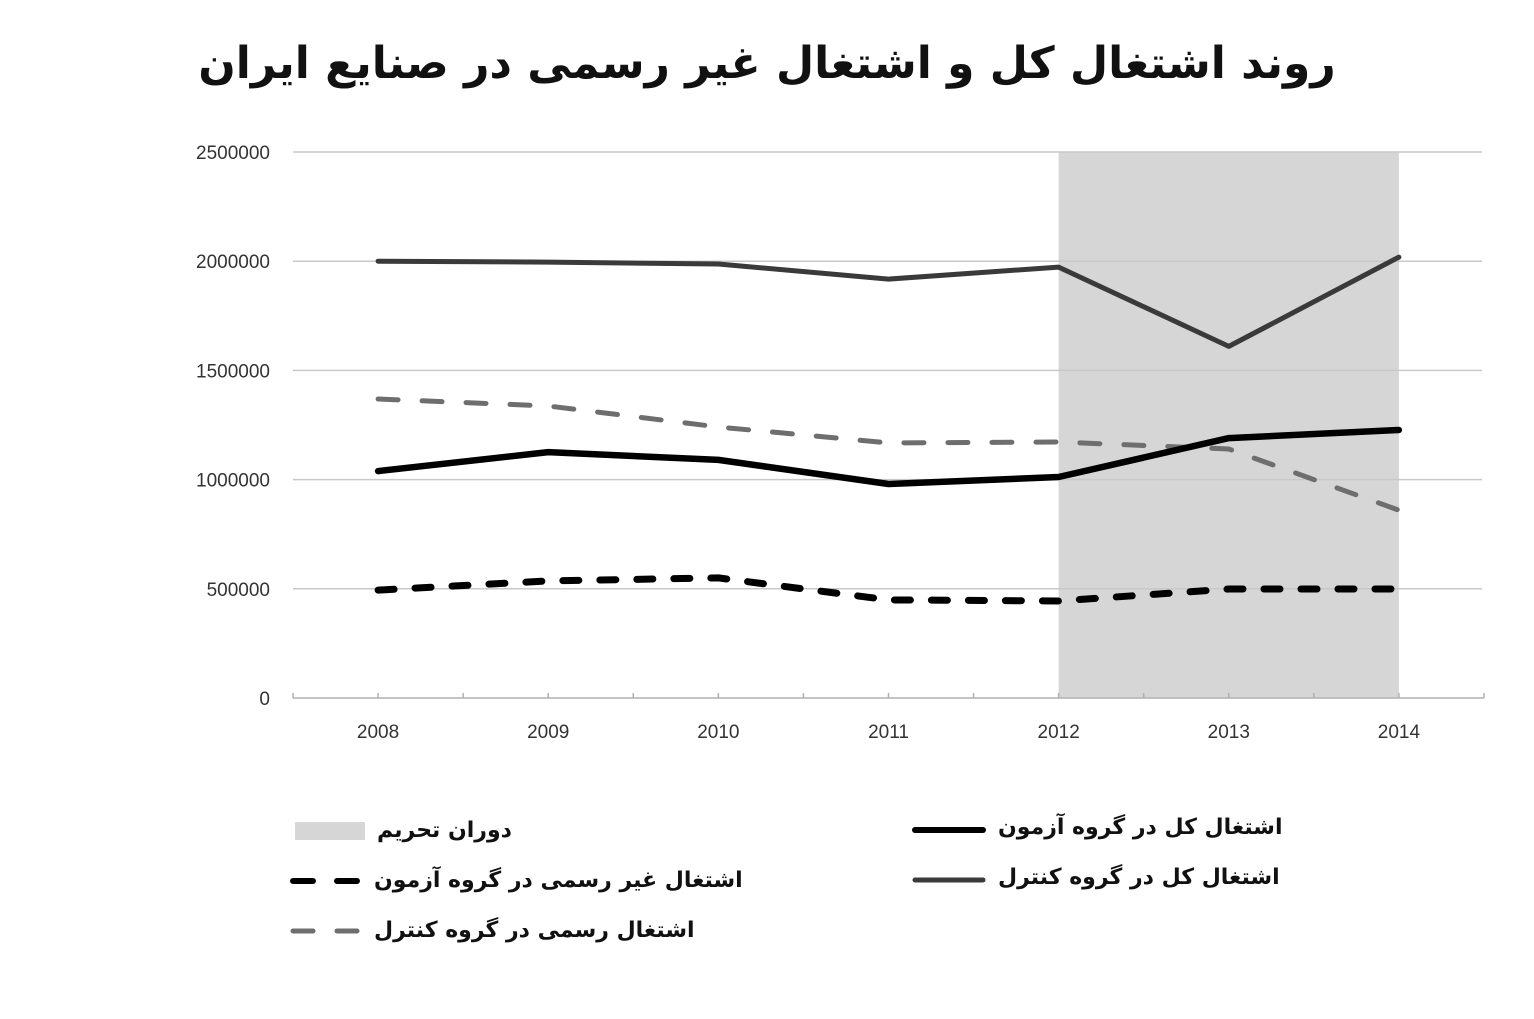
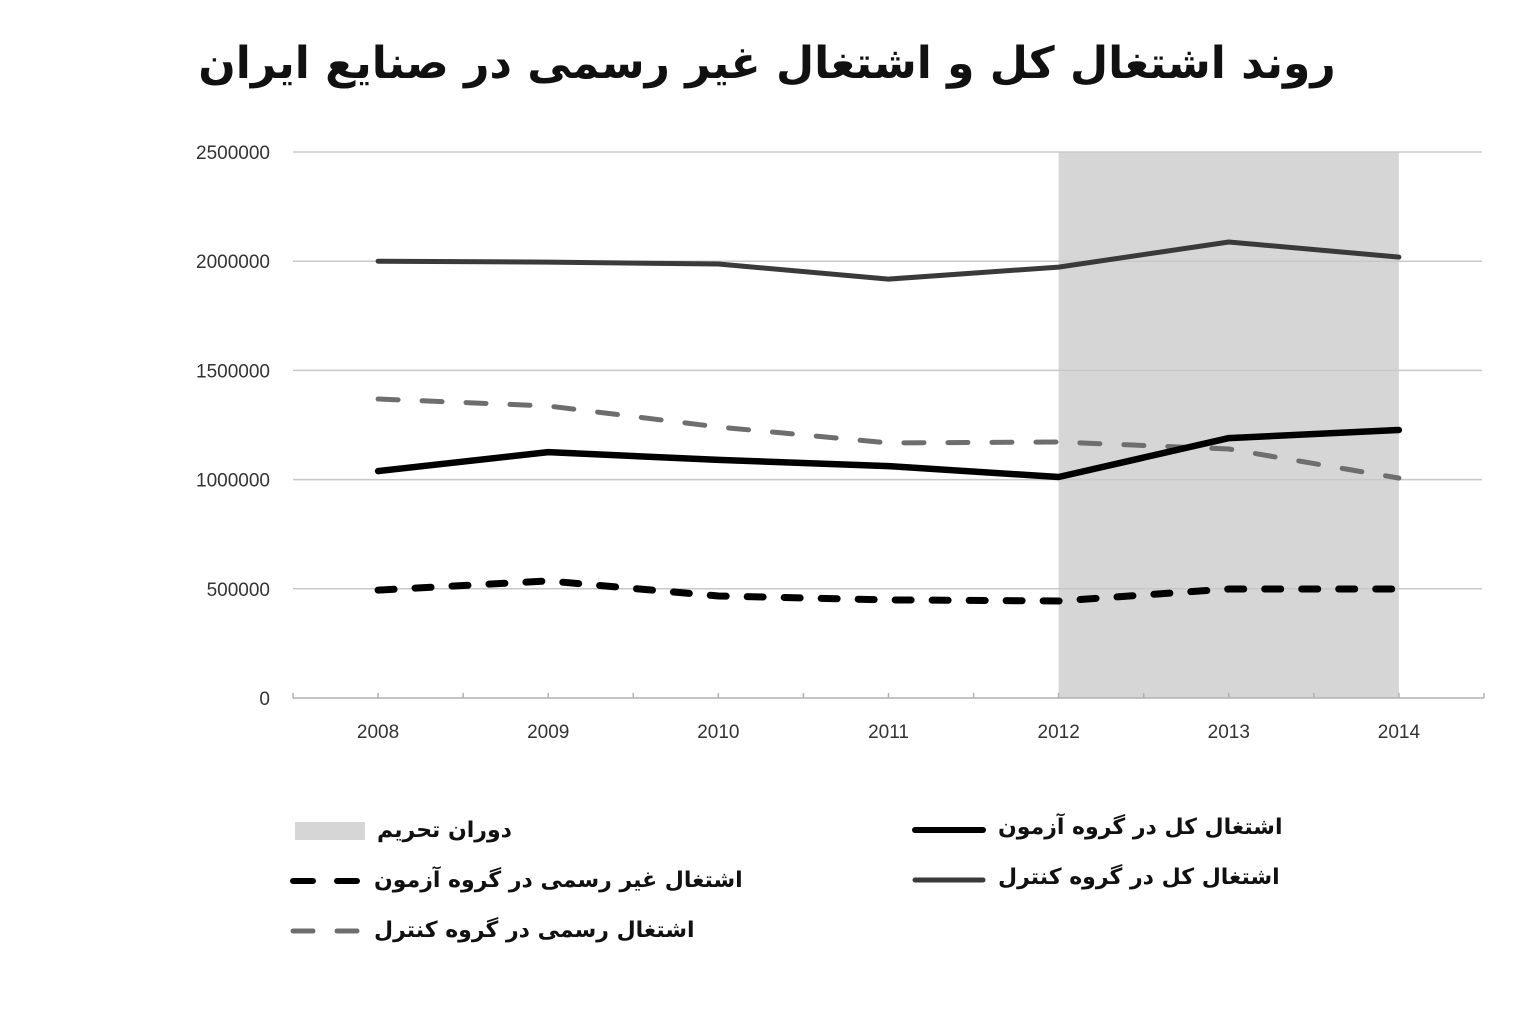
اشتغال غیر رسمی در گروه آزمون/2010: 550000 -> 470000
اشتغال کل در گروه آزمون/2011: 980000 -> 1060000
اشتغال کل در گروه کنترل/2013: 1610000 -> 2090000
اشتغال رسمی در گروه کنترل/2014: 860000 -> 1010000
